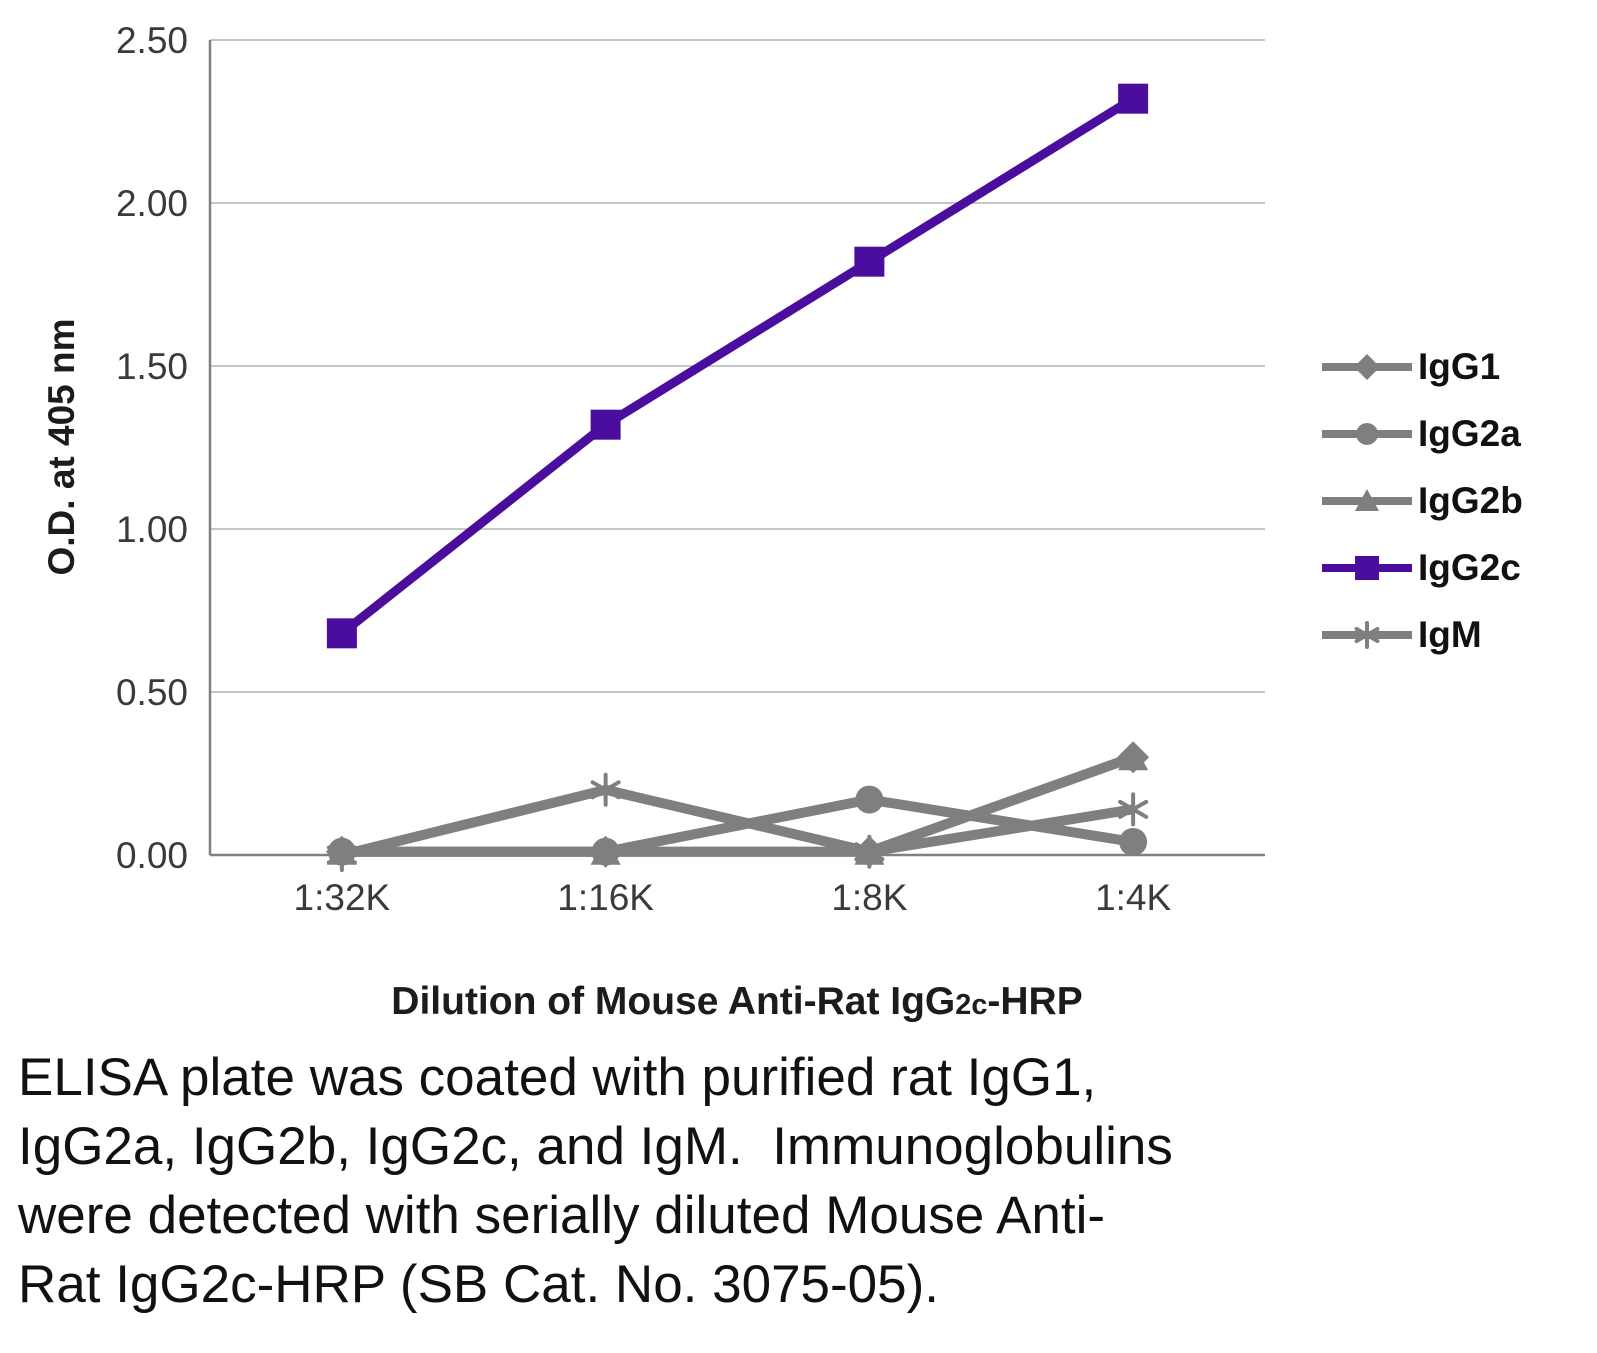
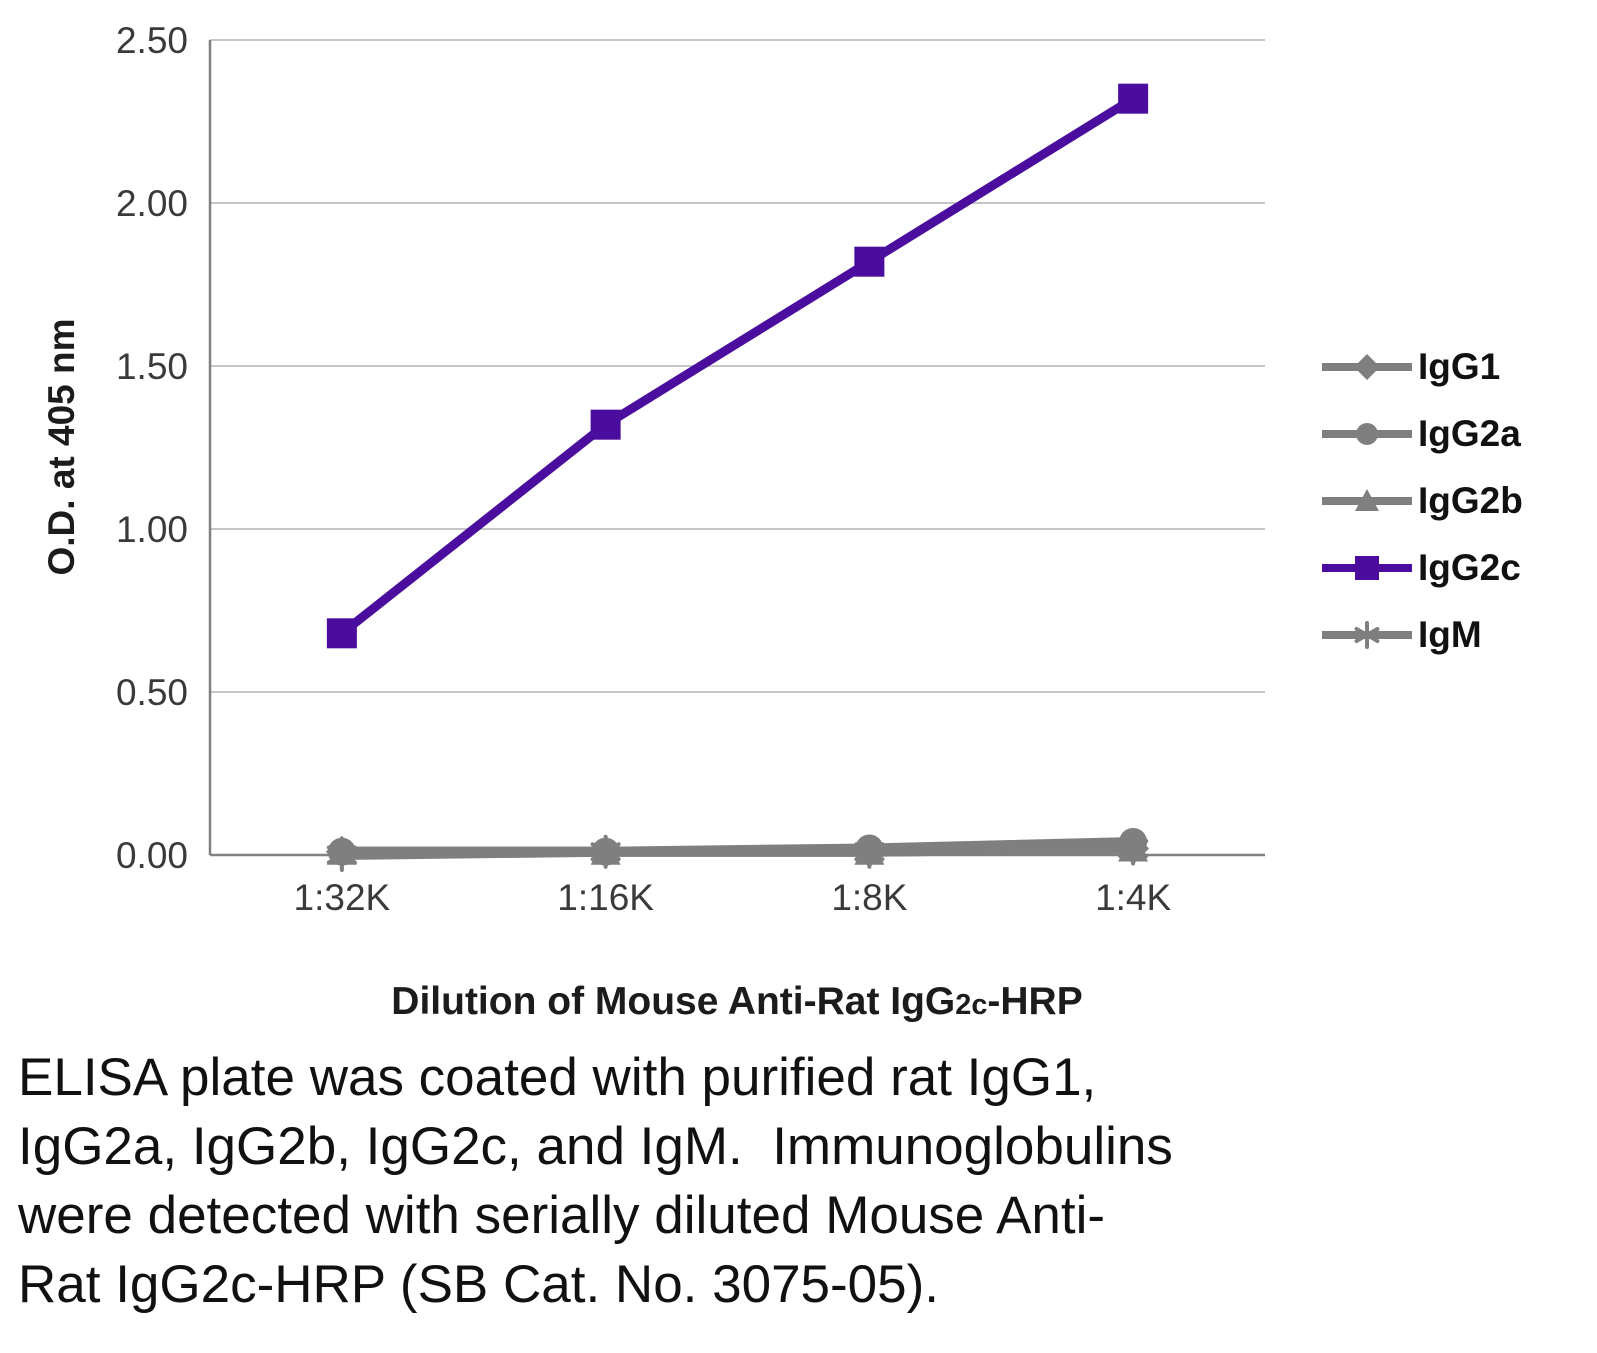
IgM/1:16K: 0.20 -> 0.01
IgG2a/1:8K: 0.17 -> 0.02
IgG1/1:4K: 0.30 -> 0.02
IgG2b/1:4K: 0.30 -> 0.02
IgM/1:4K: 0.14 -> 0.02
